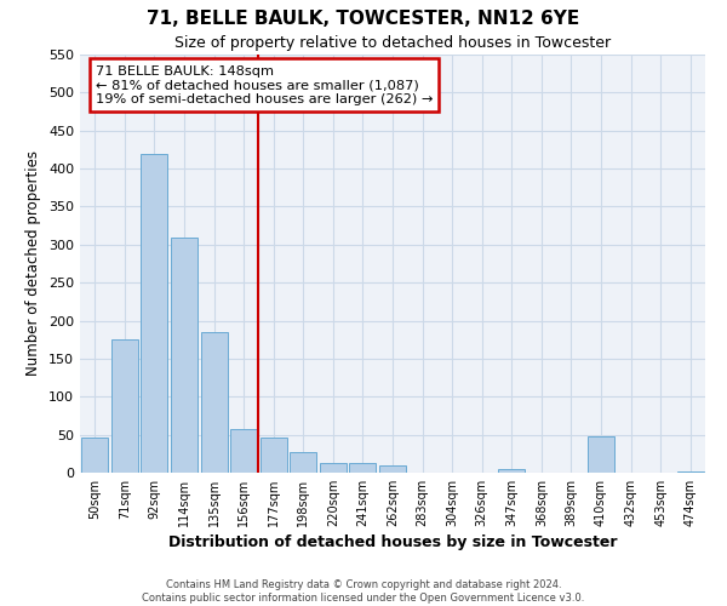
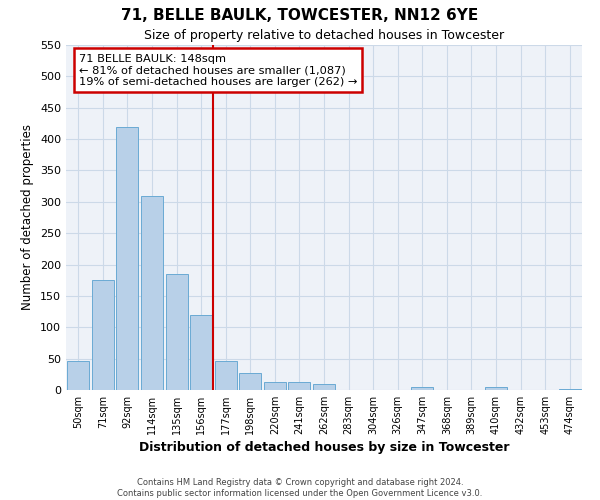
156sqm: 58 -> 120
410sqm: 48 -> 5
